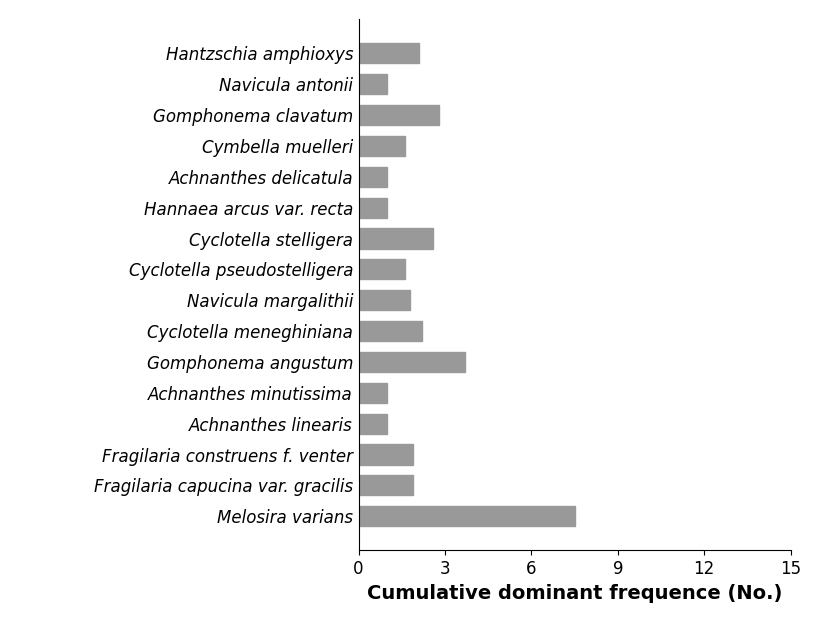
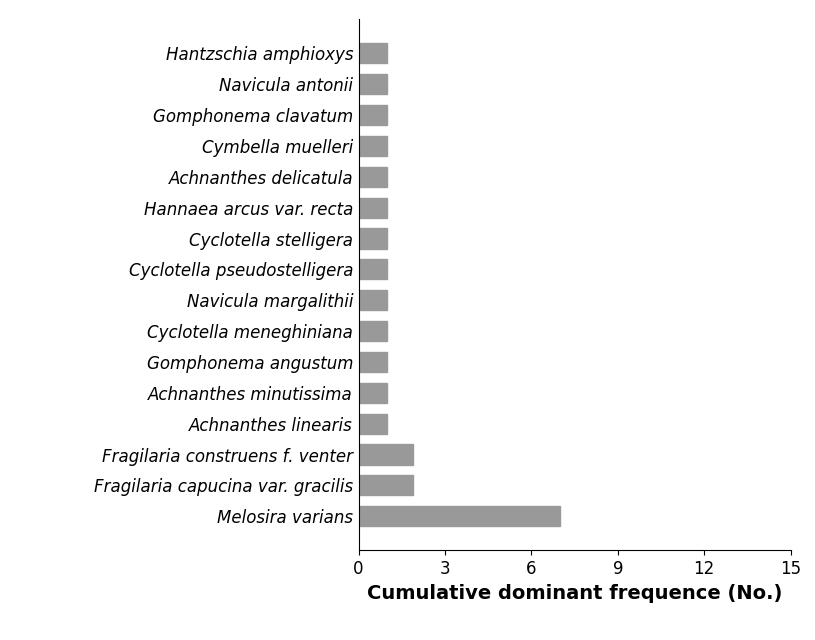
Hantzschia amphioxys: 2.1 -> 1.0
Gomphonema clavatum: 2.8 -> 1.0
Cymbella muelleri: 1.6 -> 1.0
Cyclotella stelligera: 2.6 -> 1.0
Cyclotella pseudostelligera: 1.6 -> 1.0
Navicula margalithii: 1.8 -> 1.0
Cyclotella meneghiniana: 2.2 -> 1.0
Gomphonema angustum: 3.7 -> 1.0
Melosira varians: 7.5 -> 7.0
